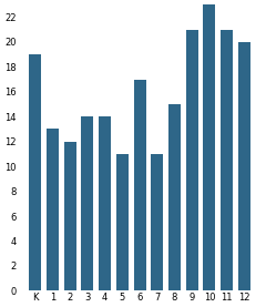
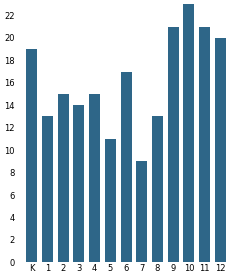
2: 12 -> 15
4: 14 -> 15
7: 11 -> 9
8: 15 -> 13
